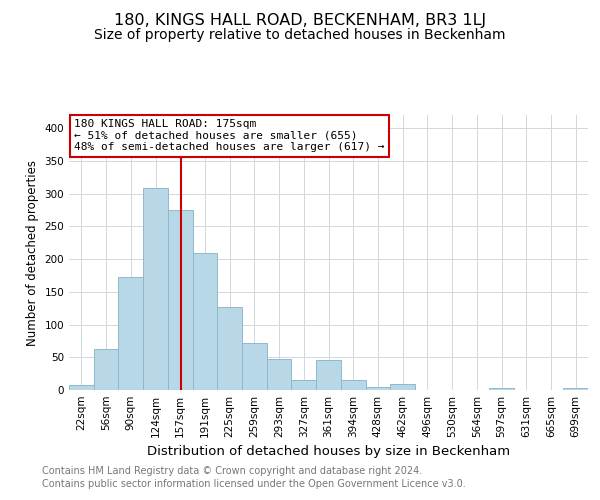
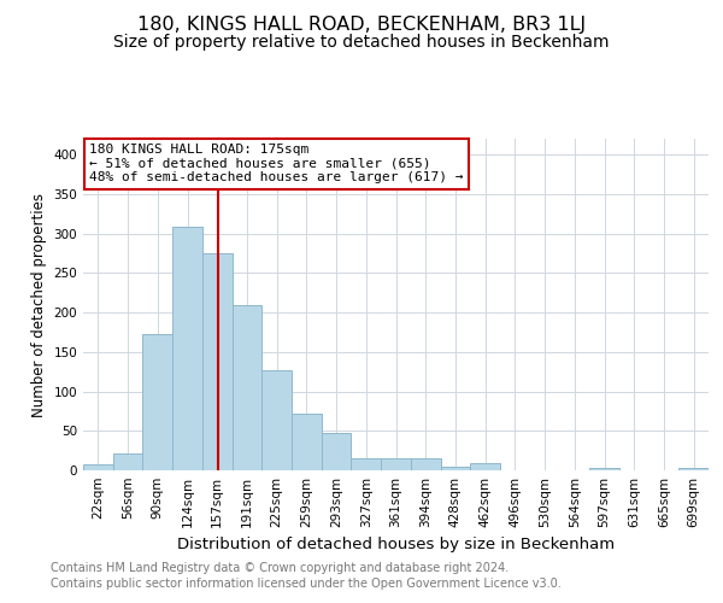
56sqm: 62 -> 21
361sqm: 46 -> 15
